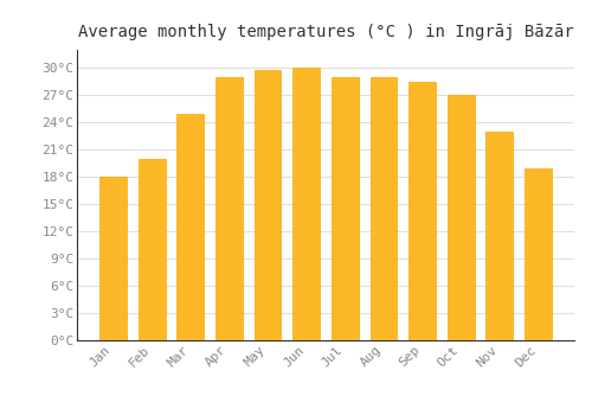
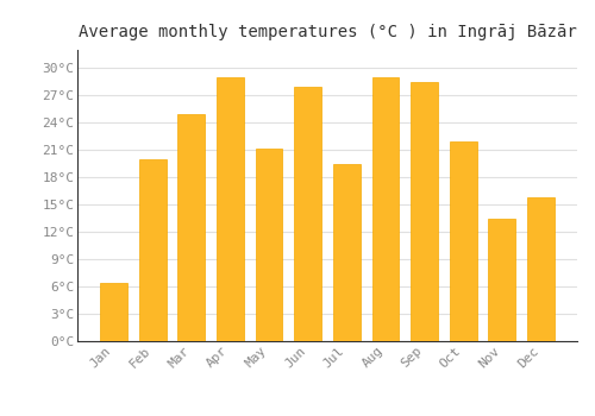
Jan: 18.0°C -> 6.4°C
May: 29.8°C -> 21.2°C
Jun: 30.0°C -> 28.0°C
Jul: 29.0°C -> 19.4°C
Oct: 27.0°C -> 22.0°C
Nov: 23.0°C -> 13.4°C
Dec: 19.0°C -> 15.8°C
